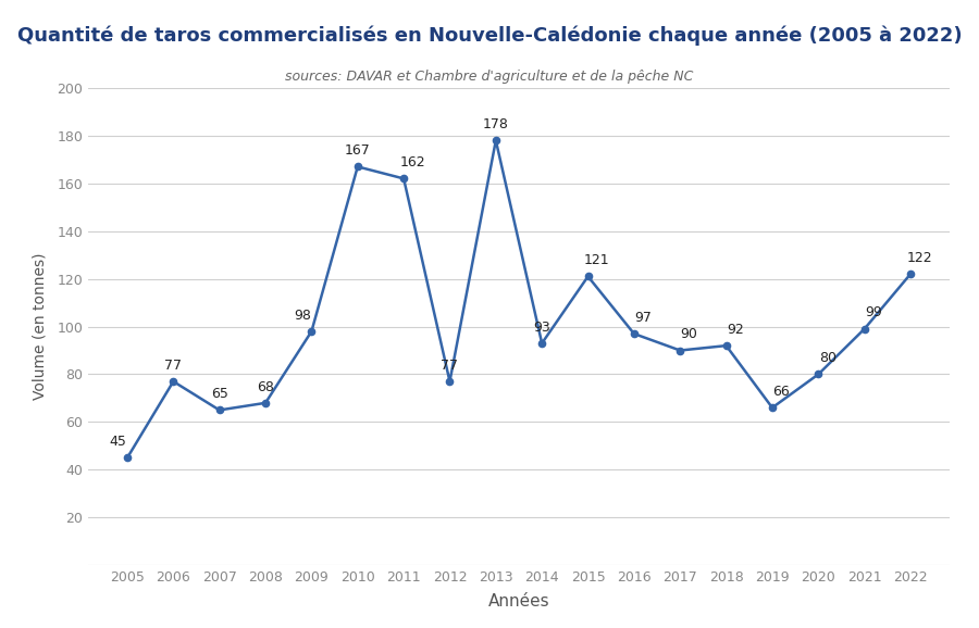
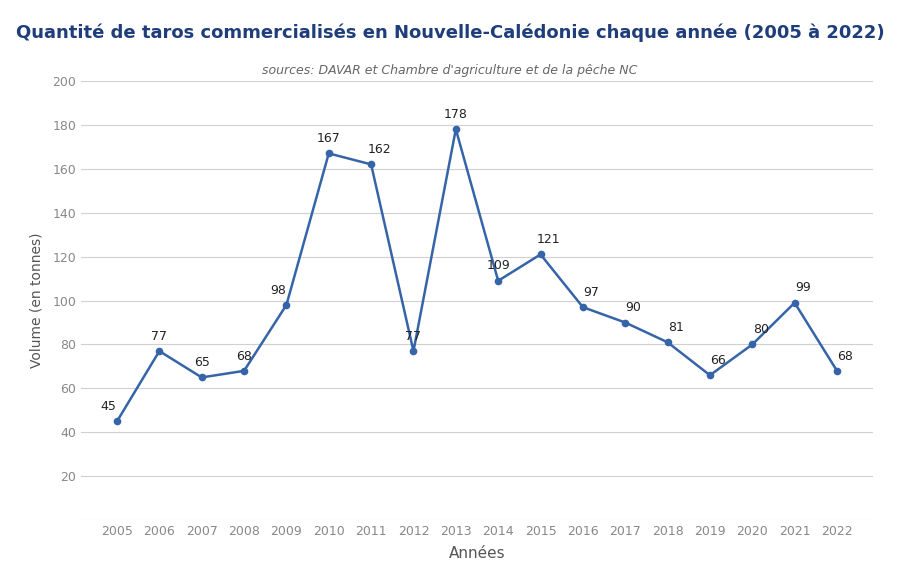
2014: 93 -> 109
2018: 92 -> 81
2022: 122 -> 68
